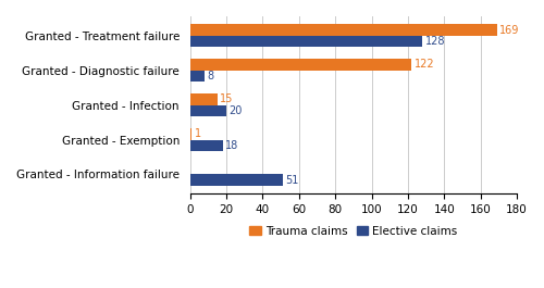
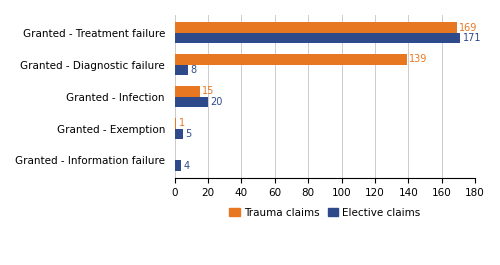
Elective claims/Granted - Treatment failure: 128 -> 171
Trauma claims/Granted - Diagnostic failure: 122 -> 139
Elective claims/Granted - Exemption: 18 -> 5
Elective claims/Granted - Information failure: 51 -> 4
